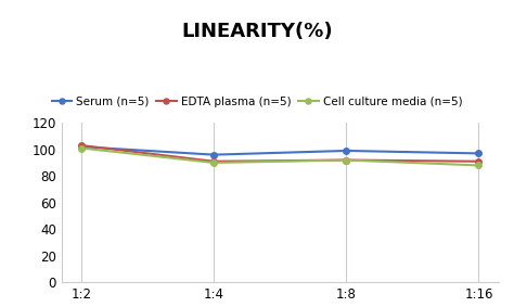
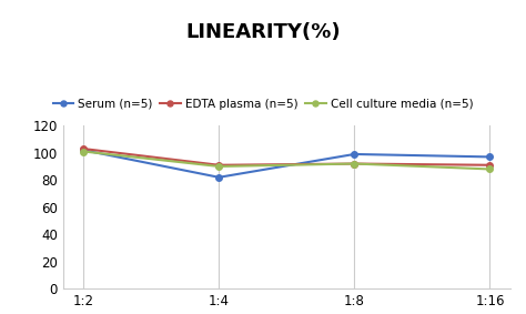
Serum (n=5)/1:4: 96 -> 82
